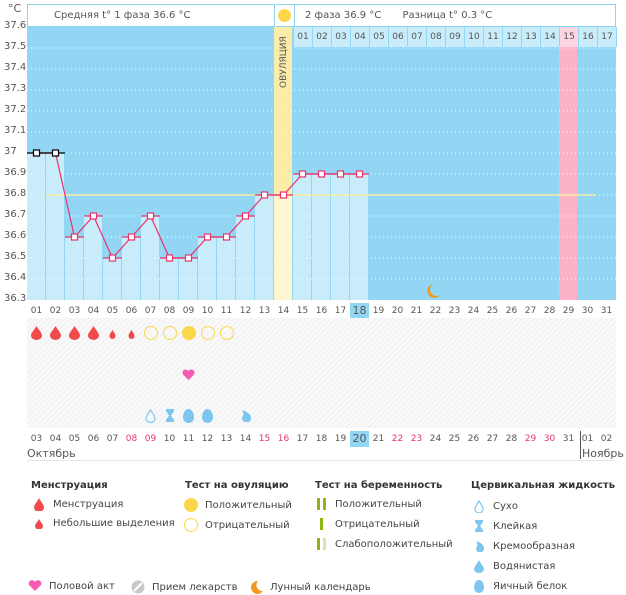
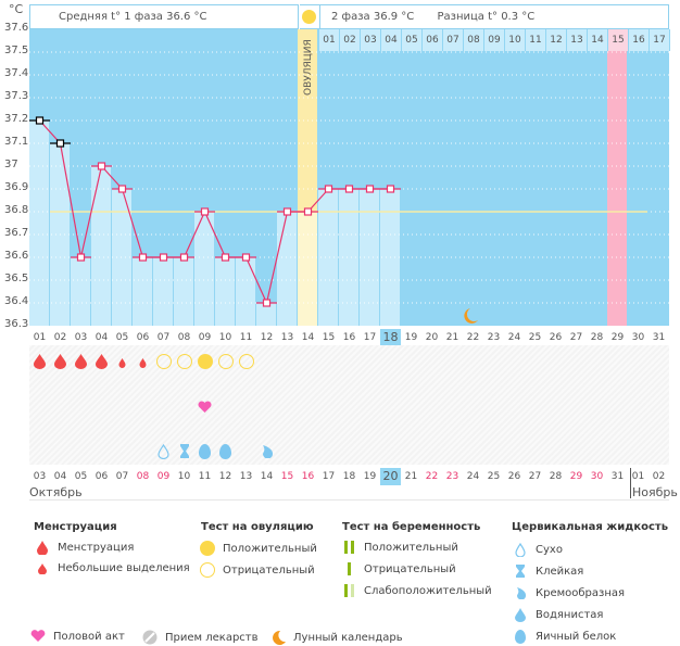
01: 37.0 -> 37.2
02: 37.0 -> 37.1
04: 36.7 -> 37.0
05: 36.5 -> 36.9
07: 36.7 -> 36.6
08: 36.5 -> 36.6
09: 36.5 -> 36.8
12: 36.7 -> 36.4
